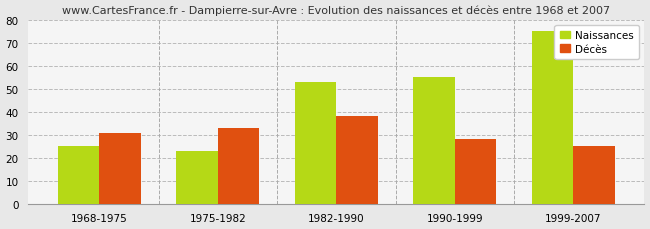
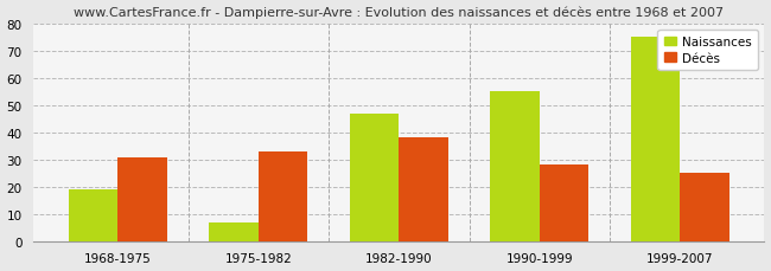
Naissances/1968-1975: 25 -> 19
Naissances/1975-1982: 23 -> 7
Naissances/1982-1990: 53 -> 47
